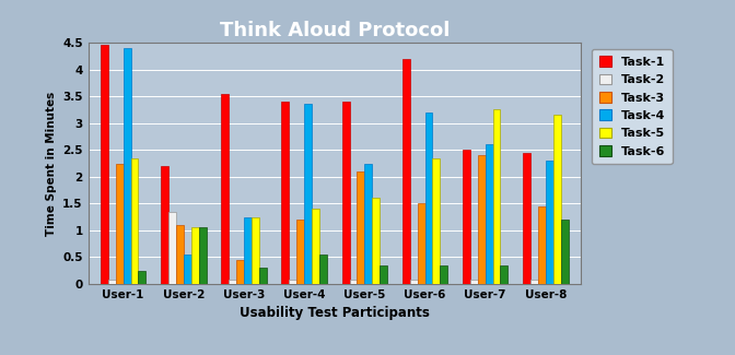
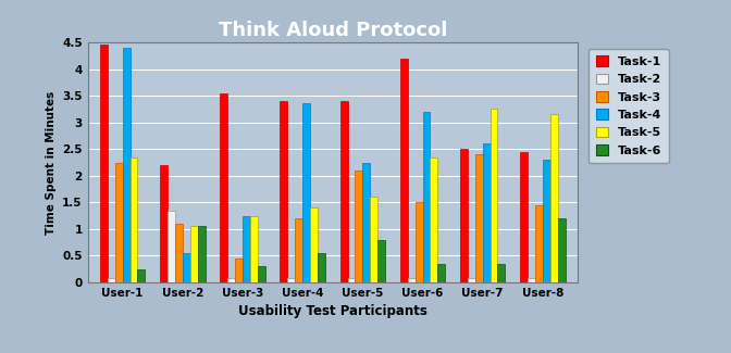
Task-6/User-5: 0.35 -> 0.80
